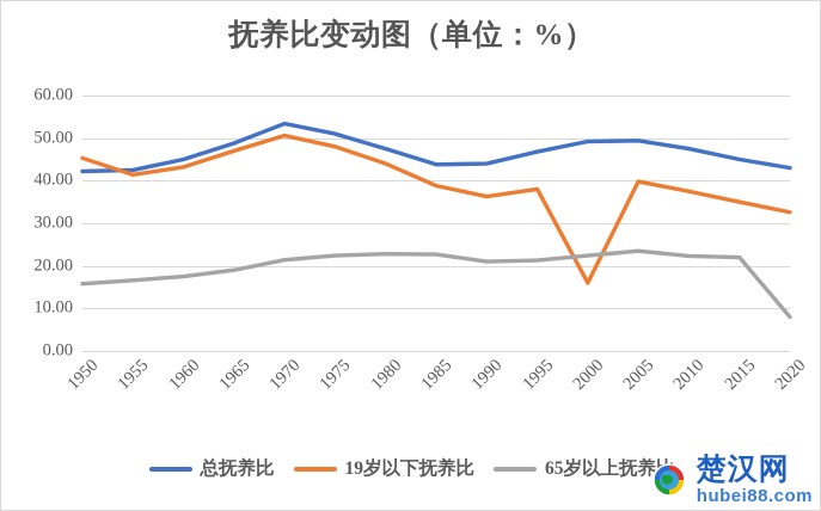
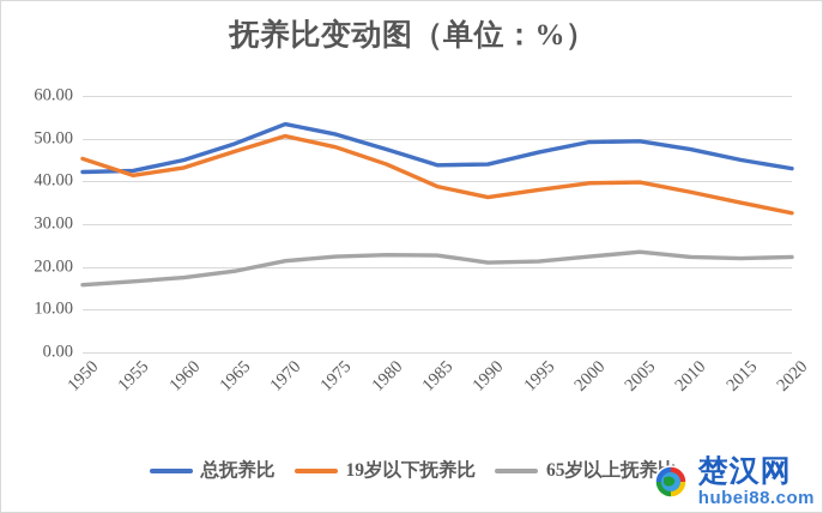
19岁以下抚养比/2000: 16 -> 40
65岁以上抚养比/2020: 8 -> 22
